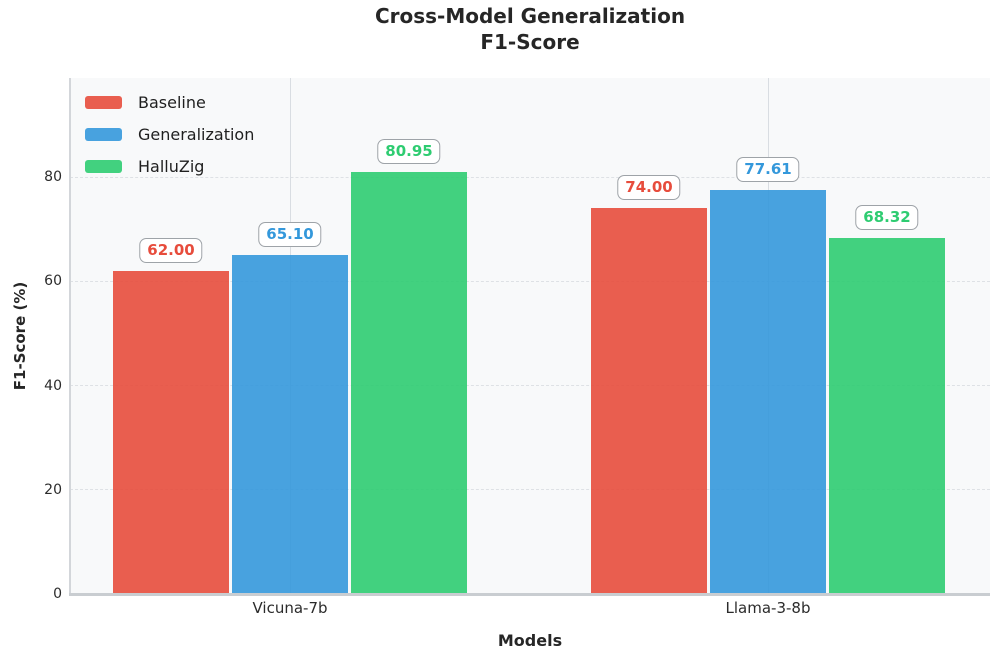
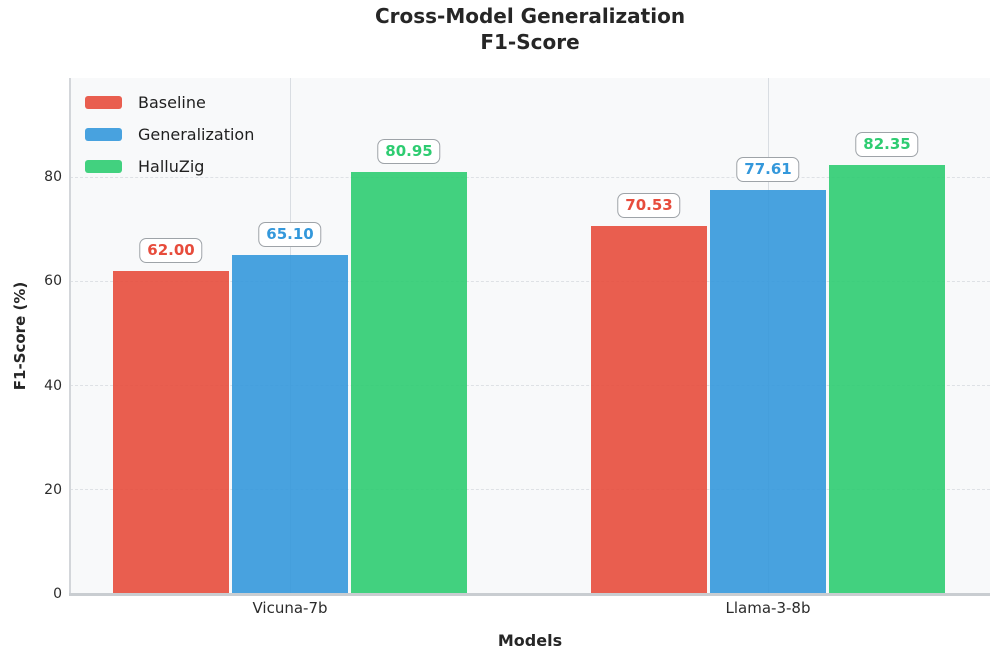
Baseline/Llama-3-8b: 74.00 -> 70.53
HalluZig/Llama-3-8b: 68.32 -> 82.35
